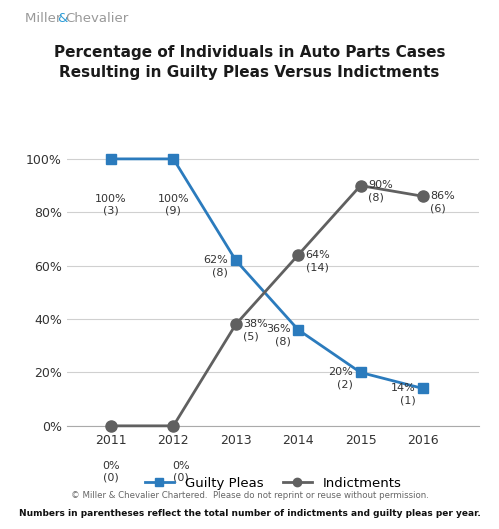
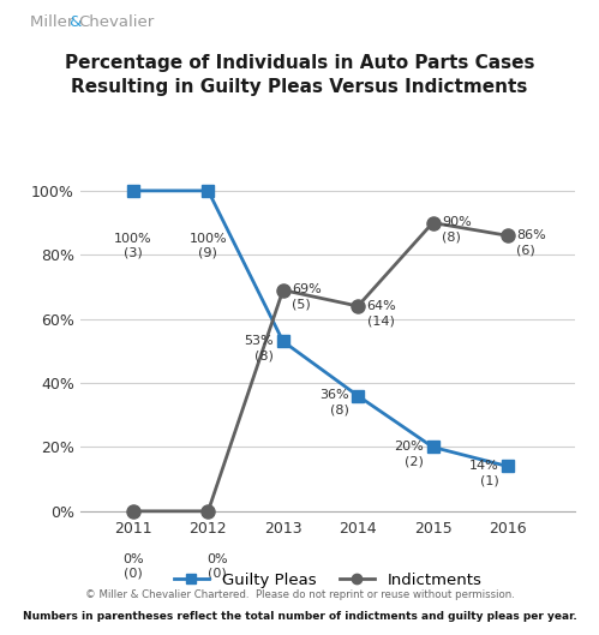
Guilty Pleas/2013: 62% -> 53%
Indictments/2013: 38% -> 69%
